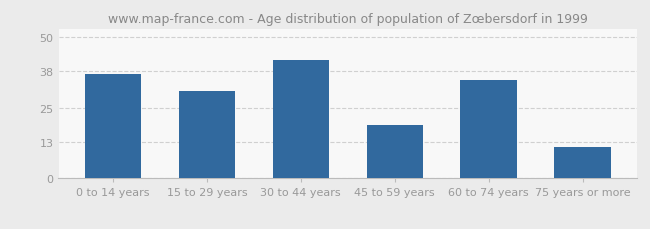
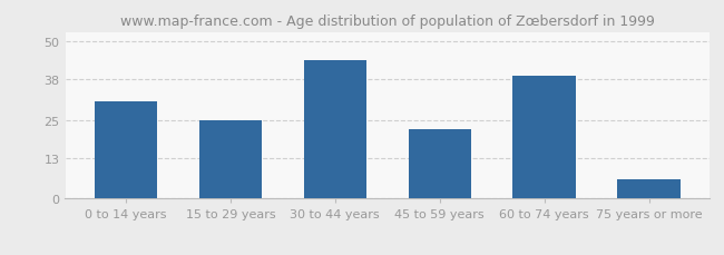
0 to 14 years: 37 -> 31
15 to 29 years: 31 -> 25
30 to 44 years: 42 -> 44
45 to 59 years: 19 -> 22
60 to 74 years: 35 -> 39
75 years or more: 11 -> 6
